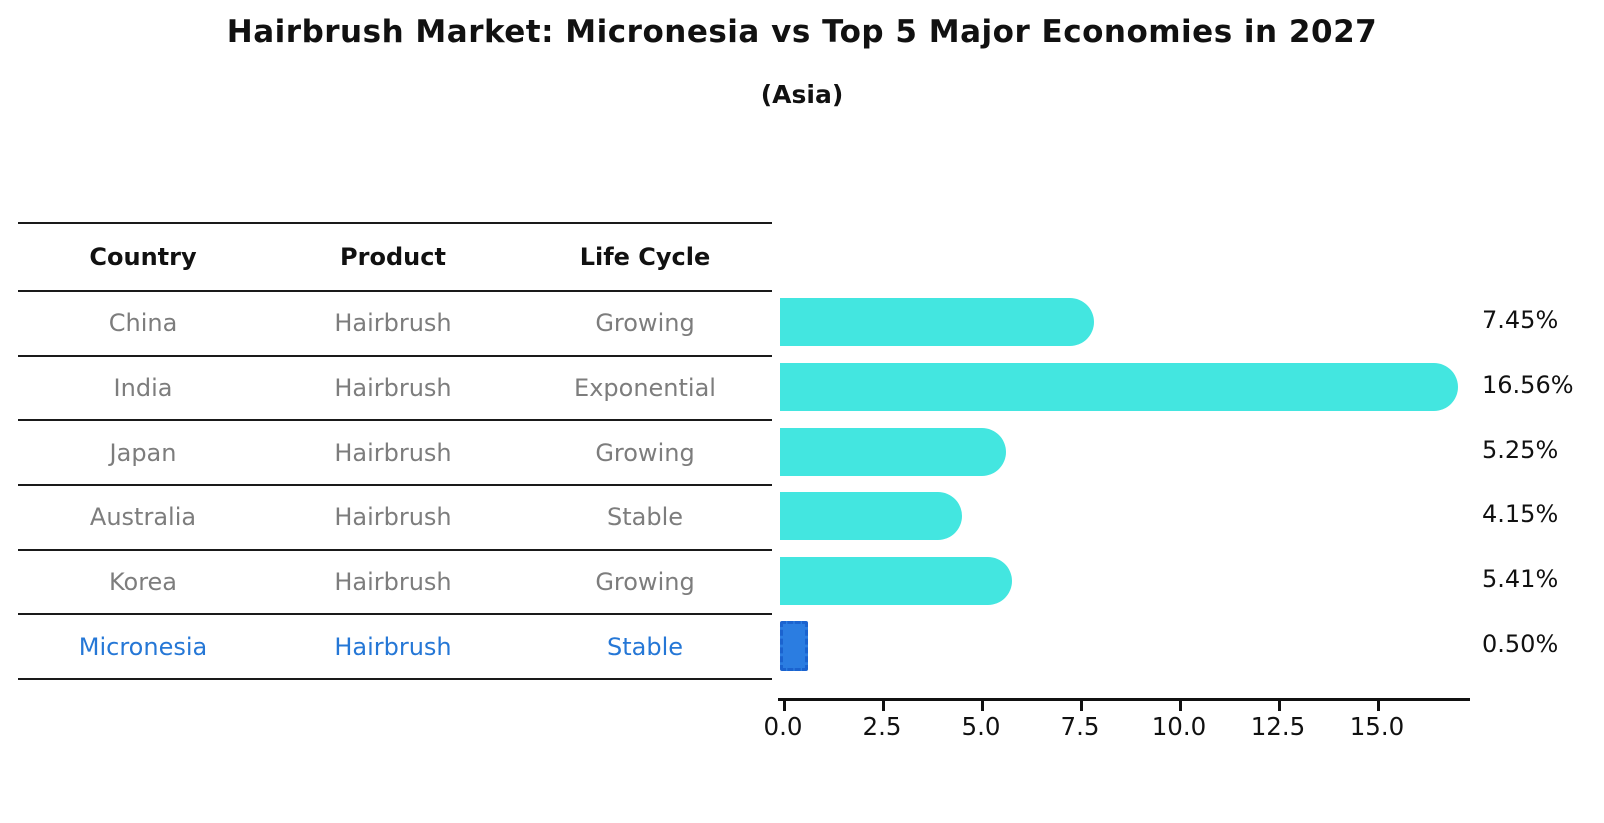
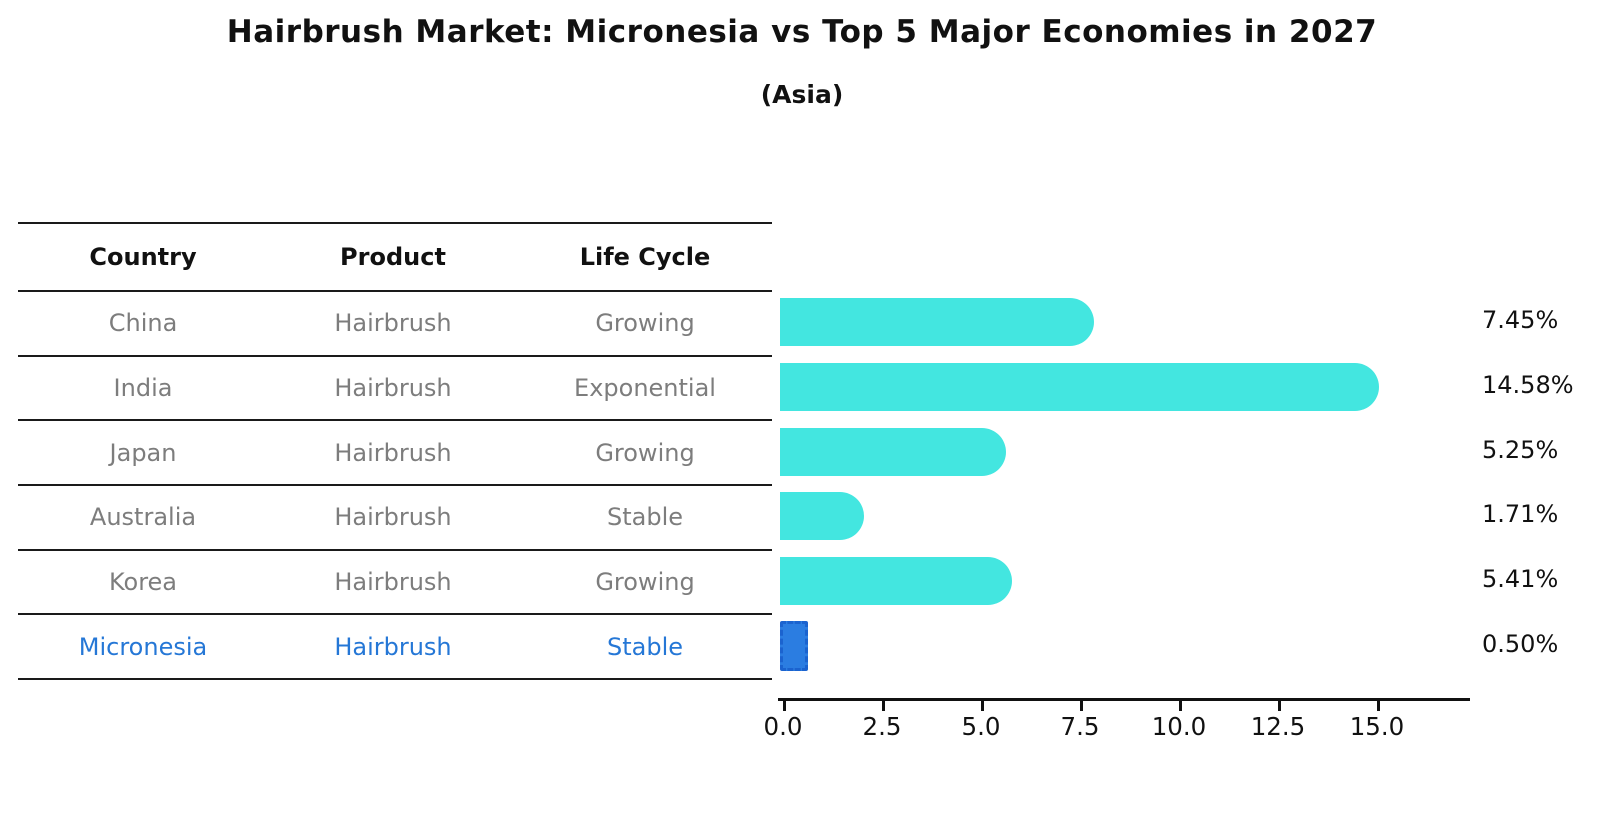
India: 16.56% -> 14.58%
Australia: 4.15% -> 1.71%
